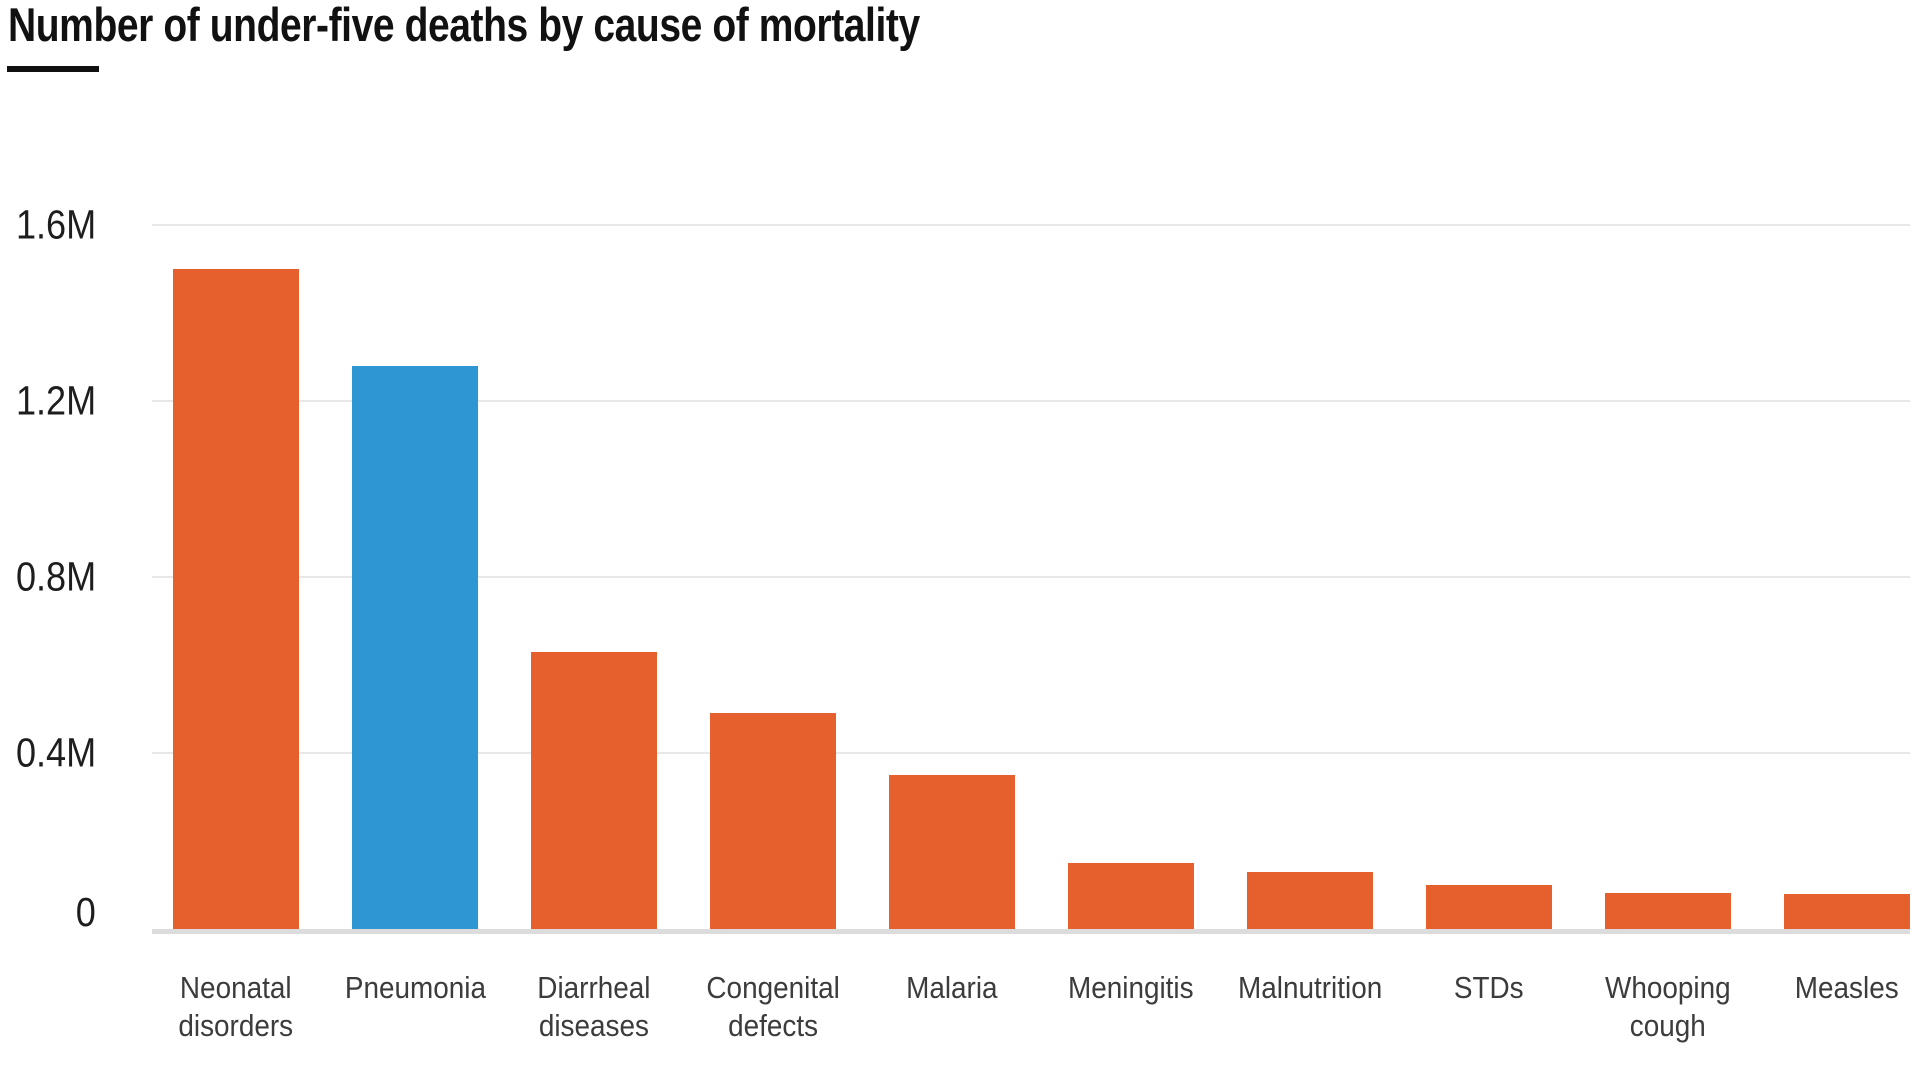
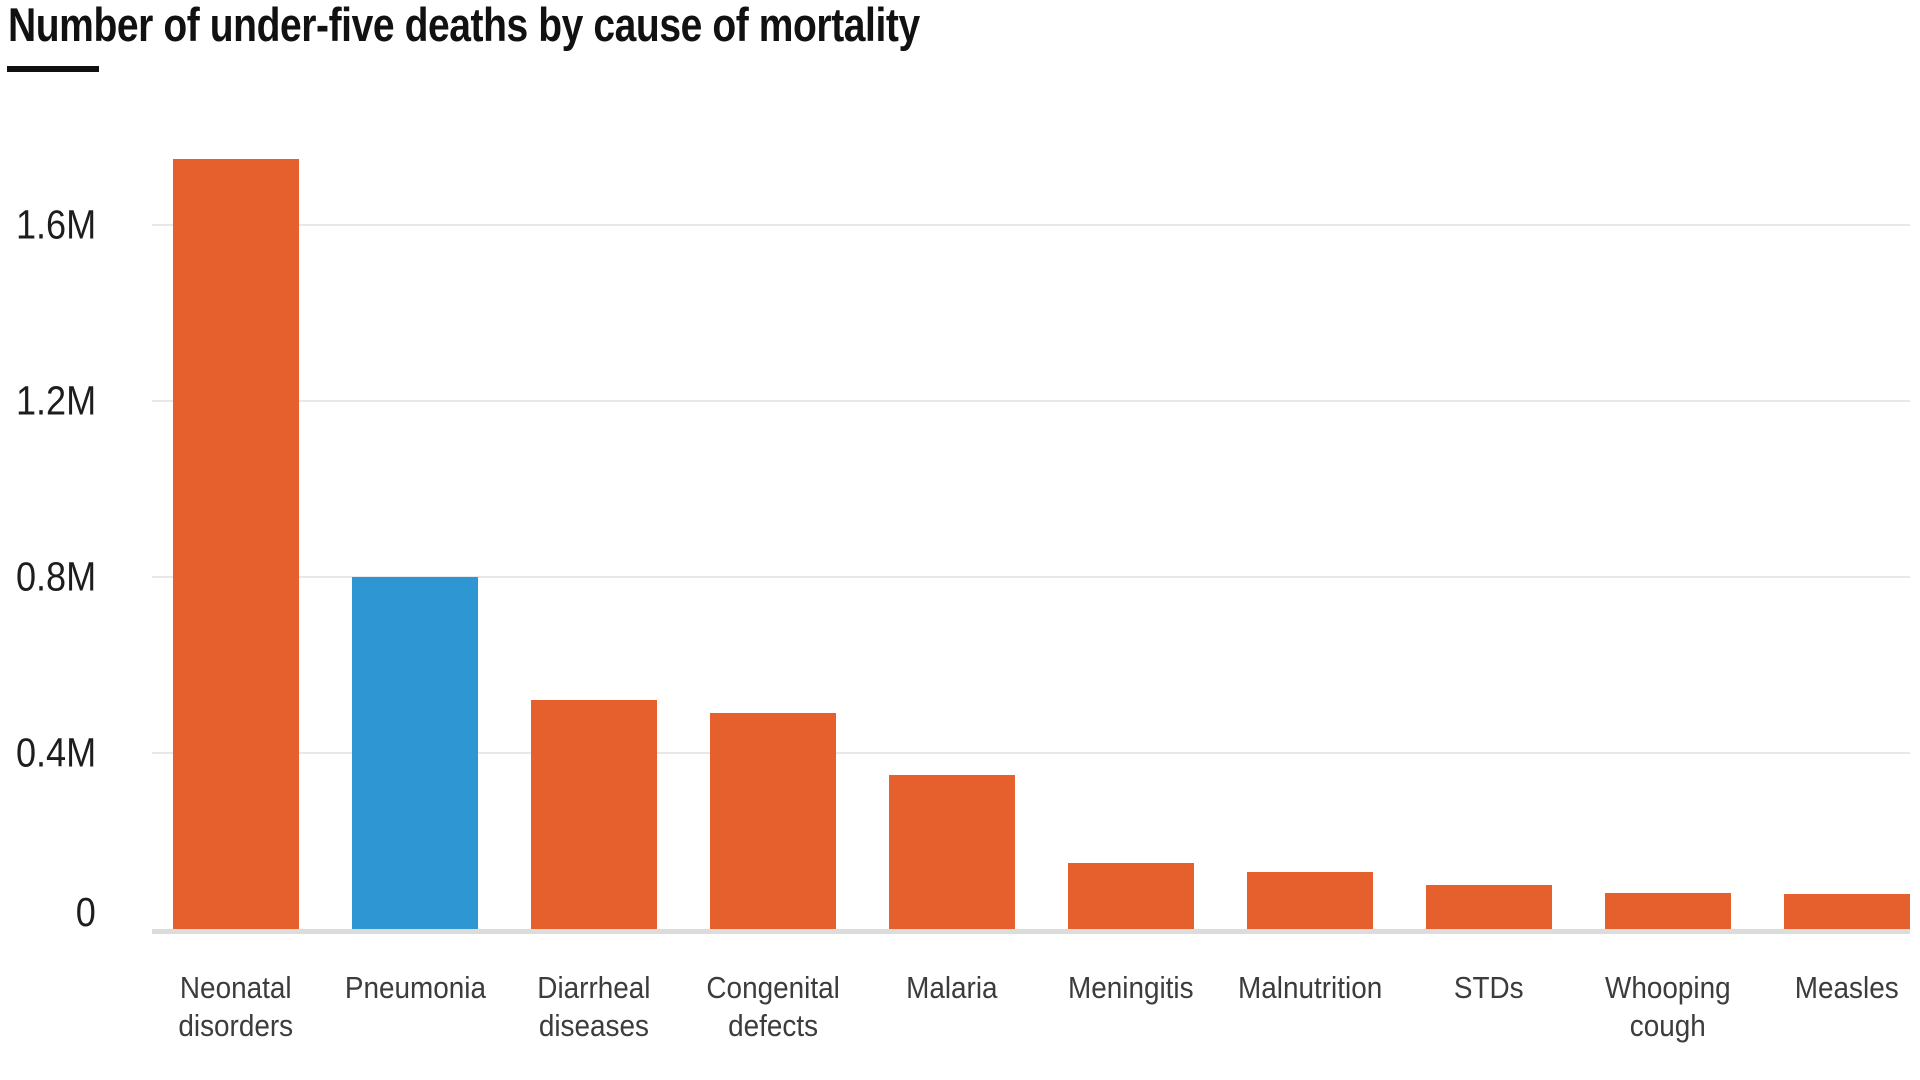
Neonatal disorders: 1.50M -> 1.75M
Pneumonia: 1.28M -> 0.80M
Diarrheal diseases: 0.63M -> 0.52M
